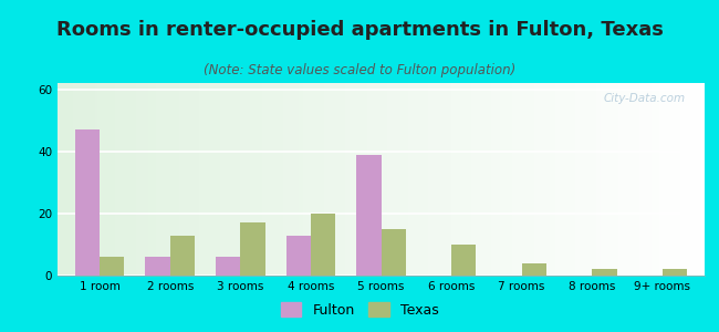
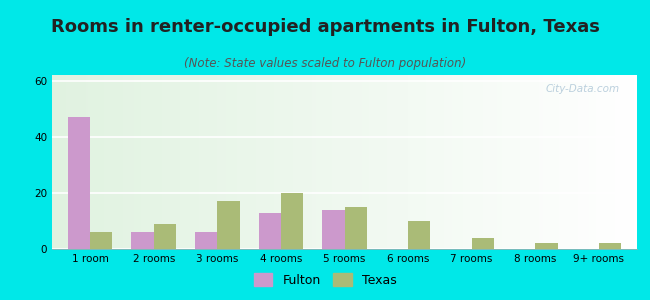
Texas/2 rooms: 13 -> 9
Fulton/5 rooms: 39 -> 14
